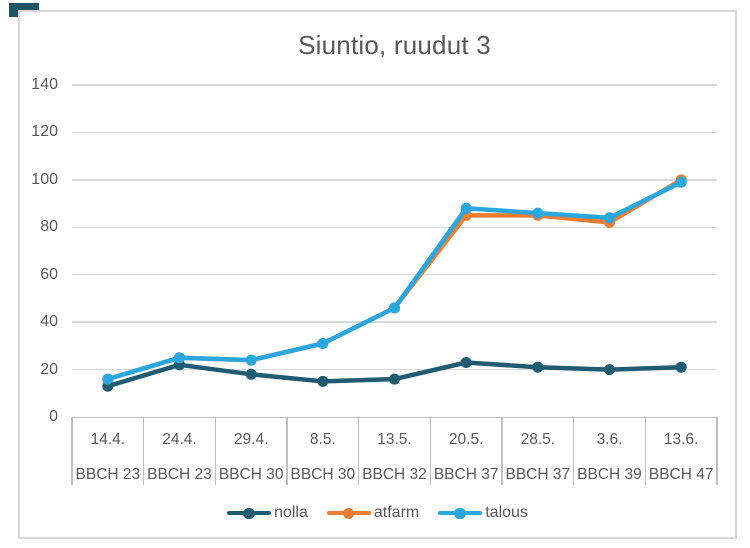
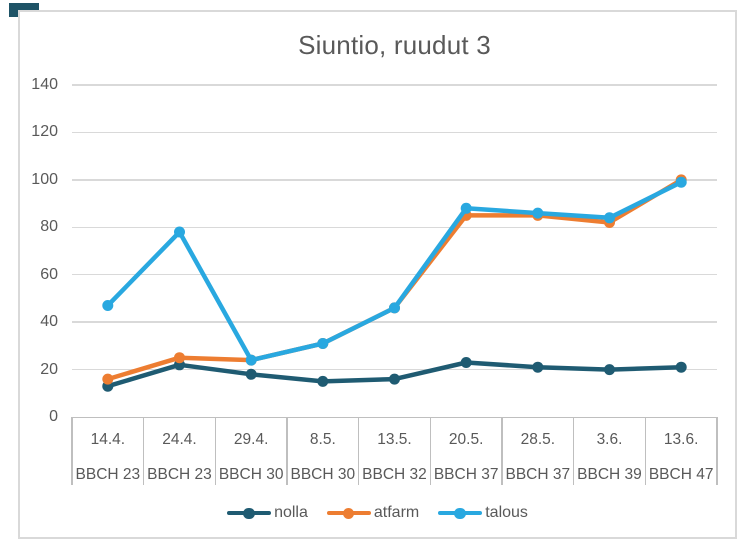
talous/14.4.: 16 -> 47
talous/24.4.: 25 -> 78
